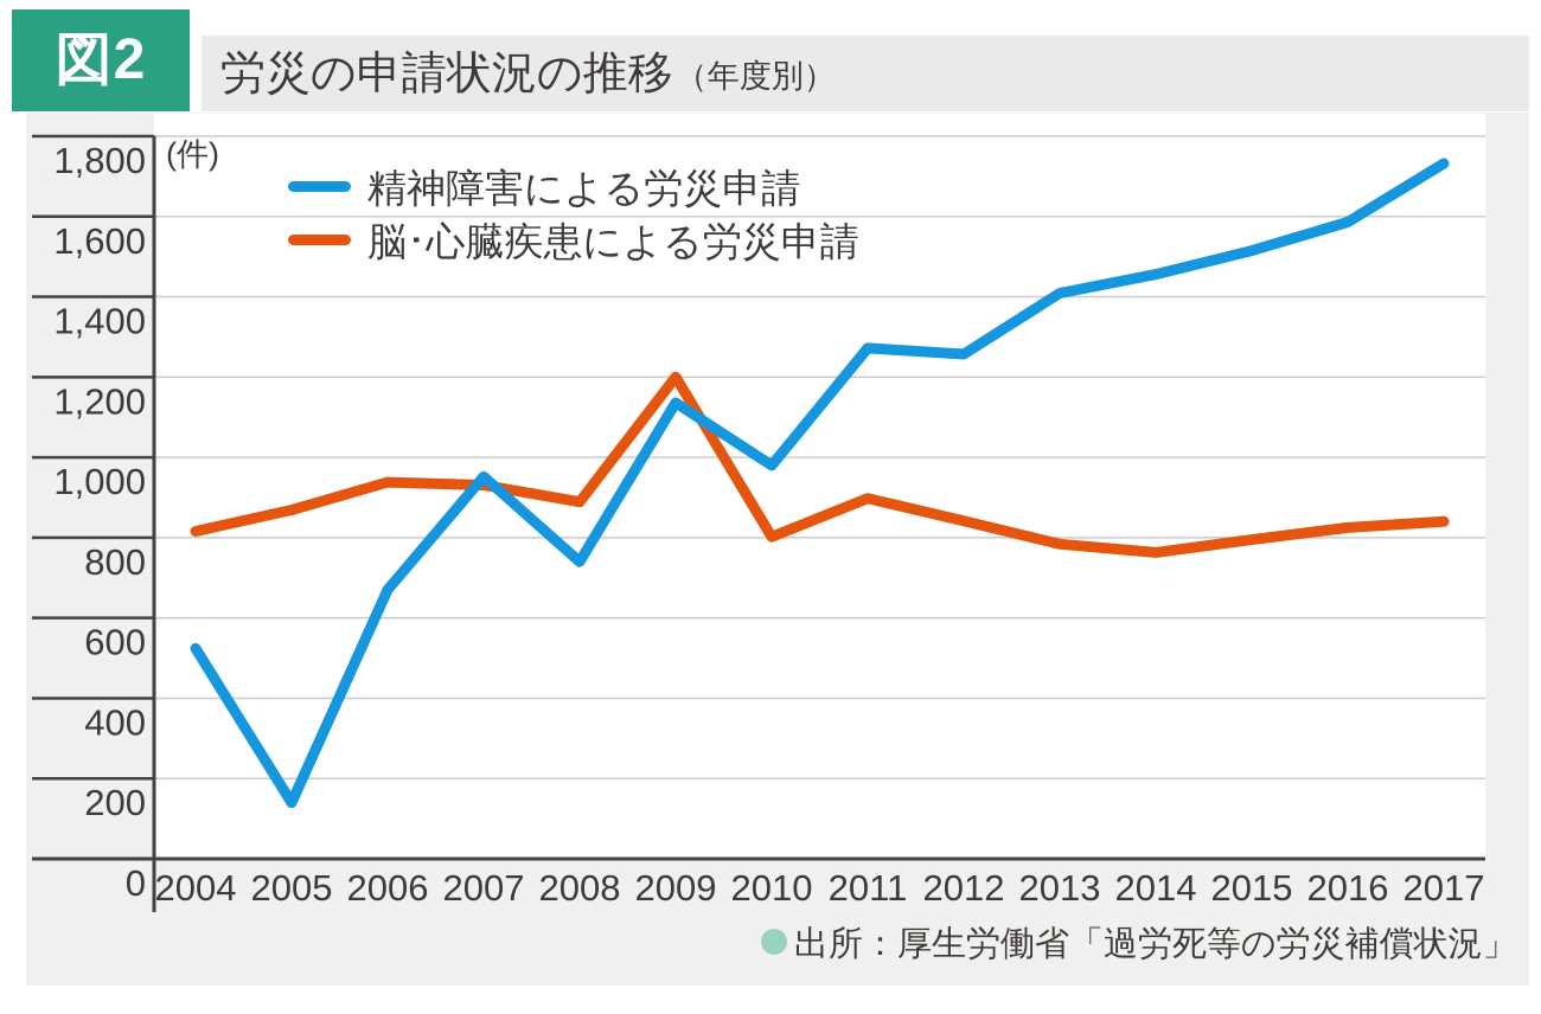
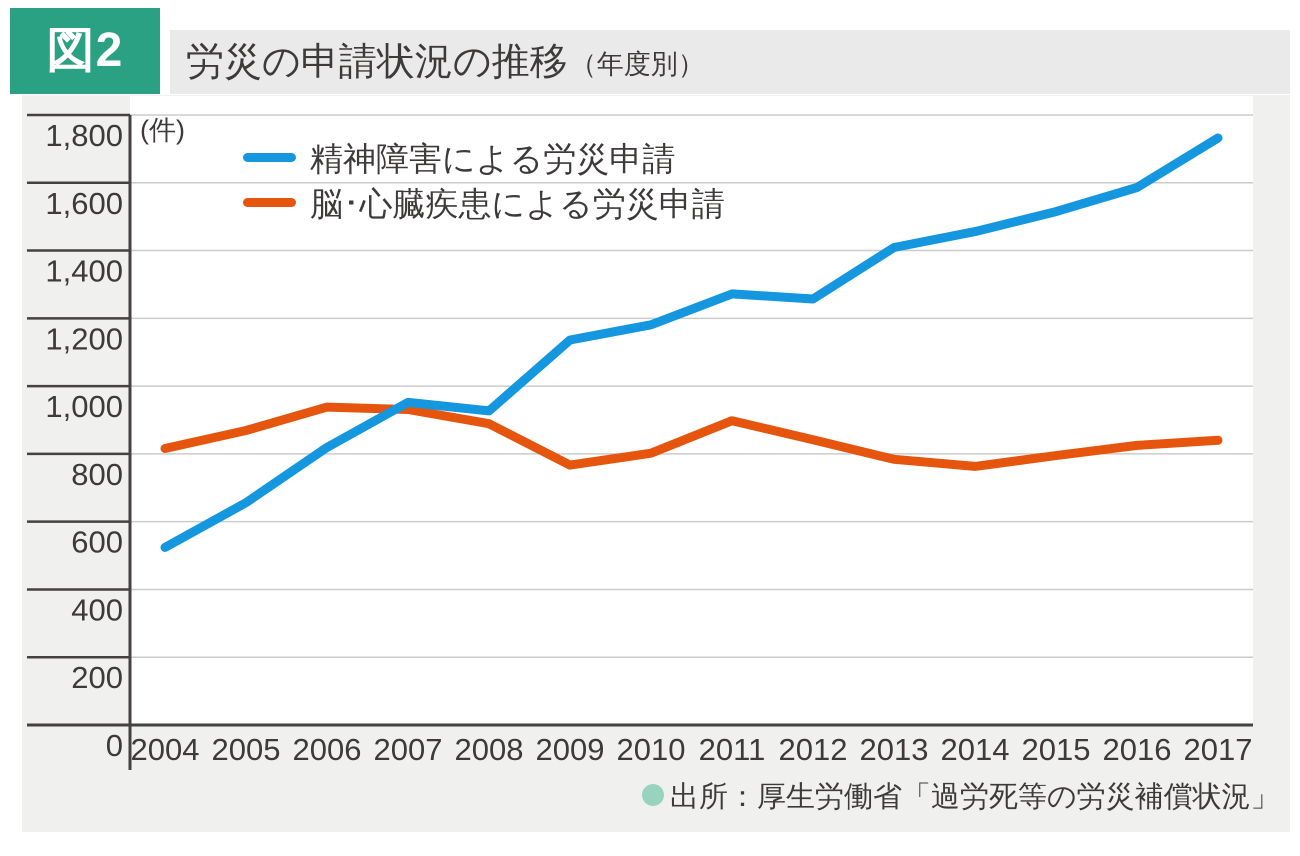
精神障害による労災申請/2005: 140 -> 660
精神障害による労災申請/2006: 670 -> 820
精神障害による労災申請/2008: 740 -> 930
脳･心臓疾患による労災申請/2009: 1200 -> 770
精神障害による労災申請/2010: 980 -> 1180
